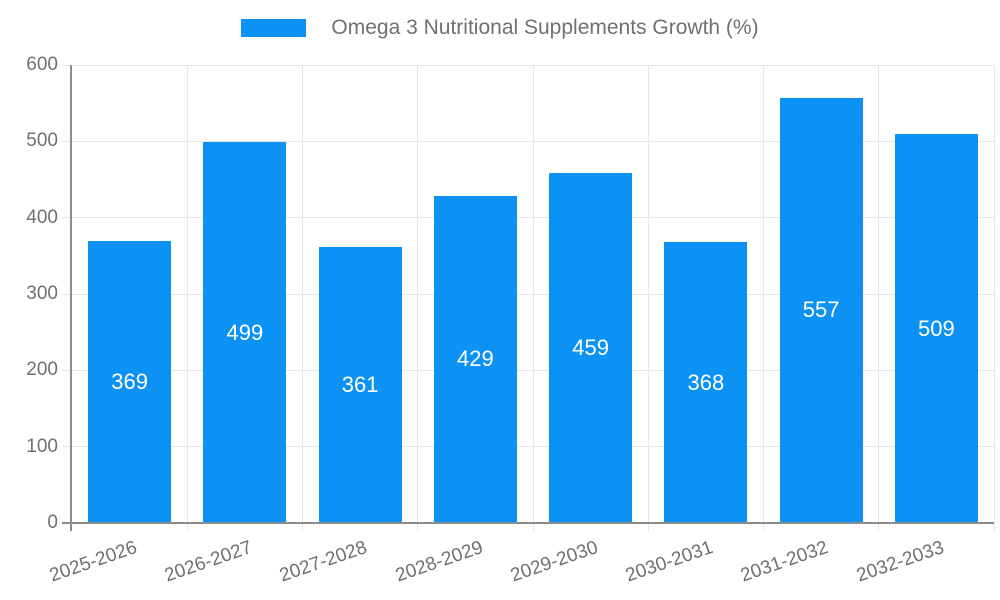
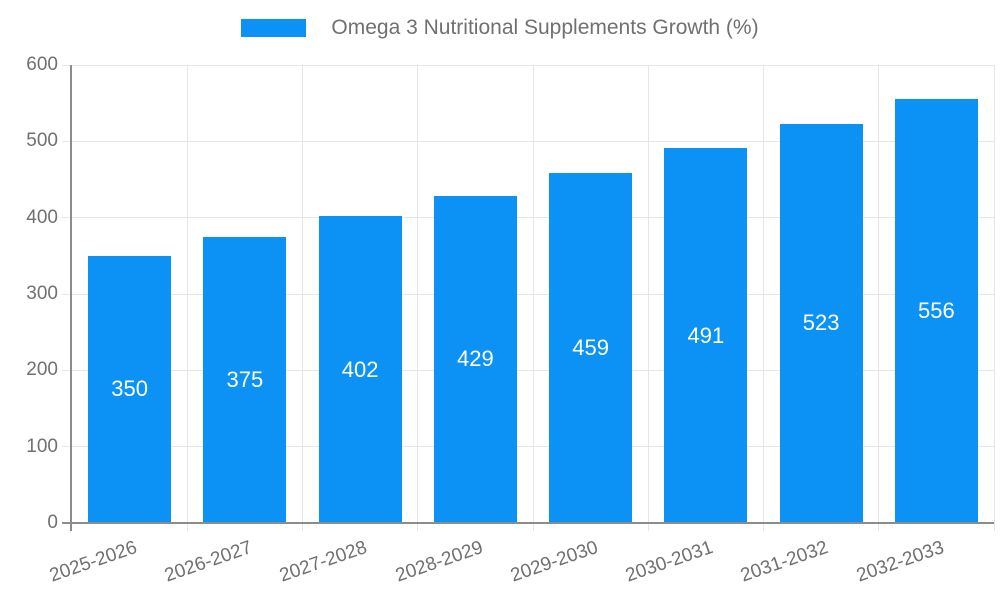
2025-2026: 369 -> 350
2026-2027: 499 -> 375
2027-2028: 361 -> 402
2030-2031: 368 -> 491
2031-2032: 557 -> 523
2032-2033: 509 -> 556
